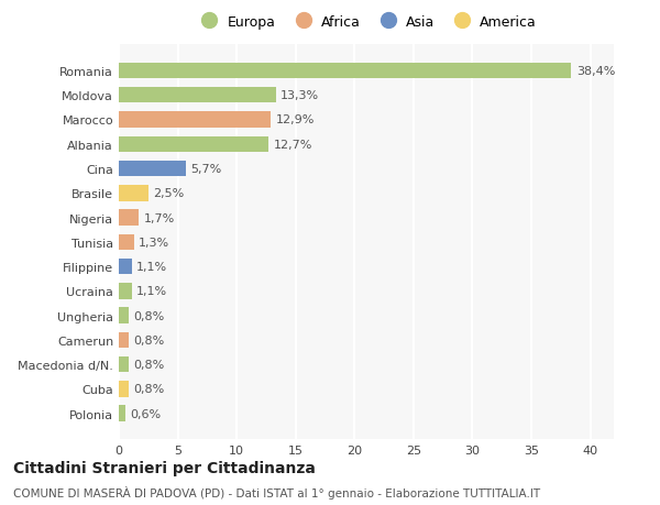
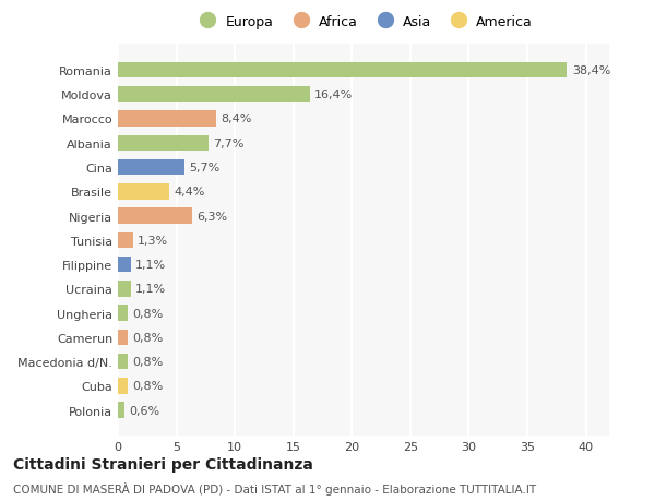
Moldova: 13,3% -> 16,4%
Marocco: 12,9% -> 8,4%
Albania: 12,7% -> 7,7%
Brasile: 2,5% -> 4,4%
Nigeria: 1,7% -> 6,3%
